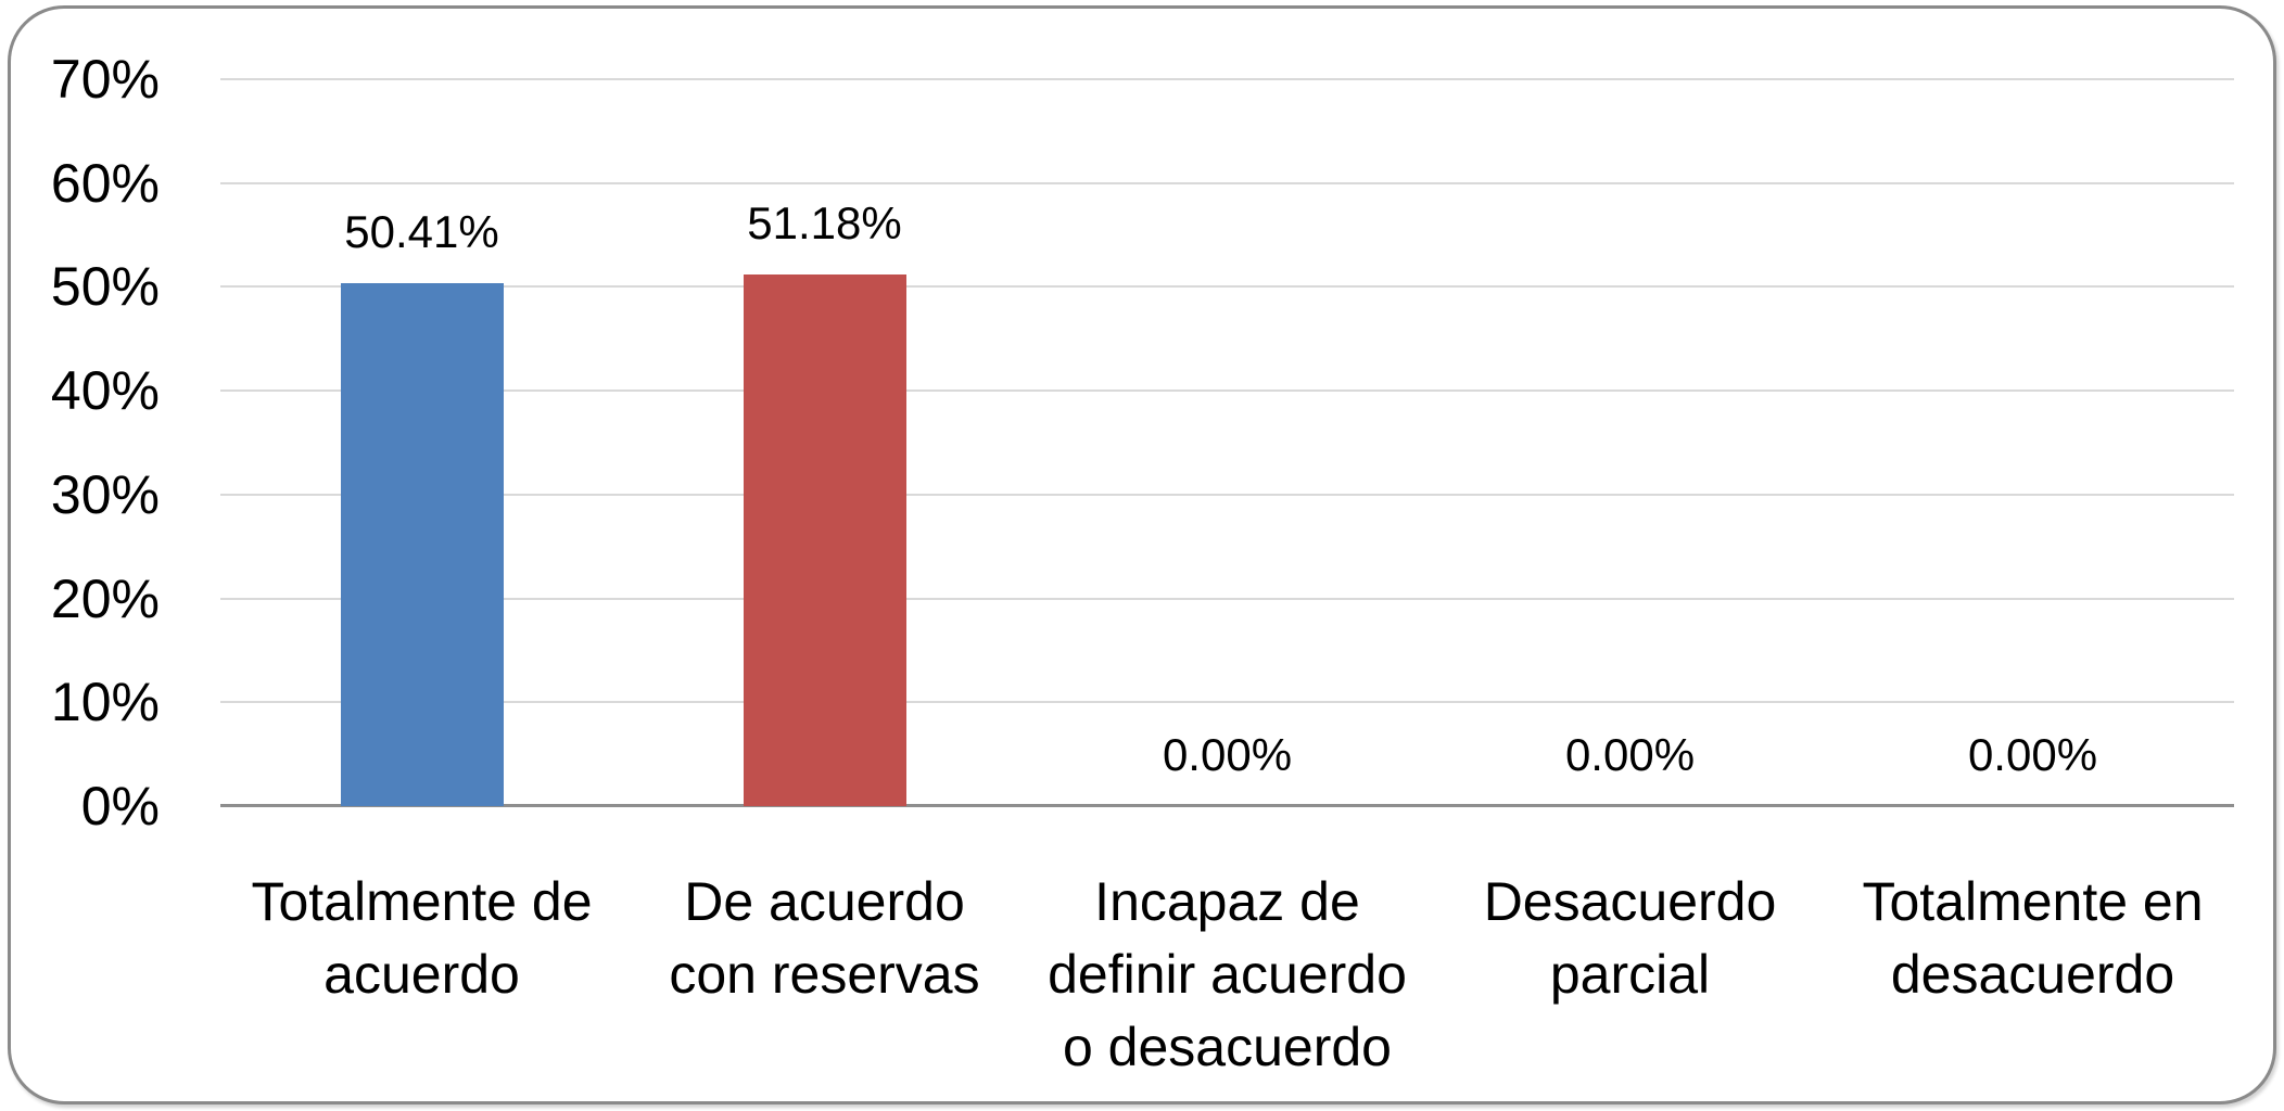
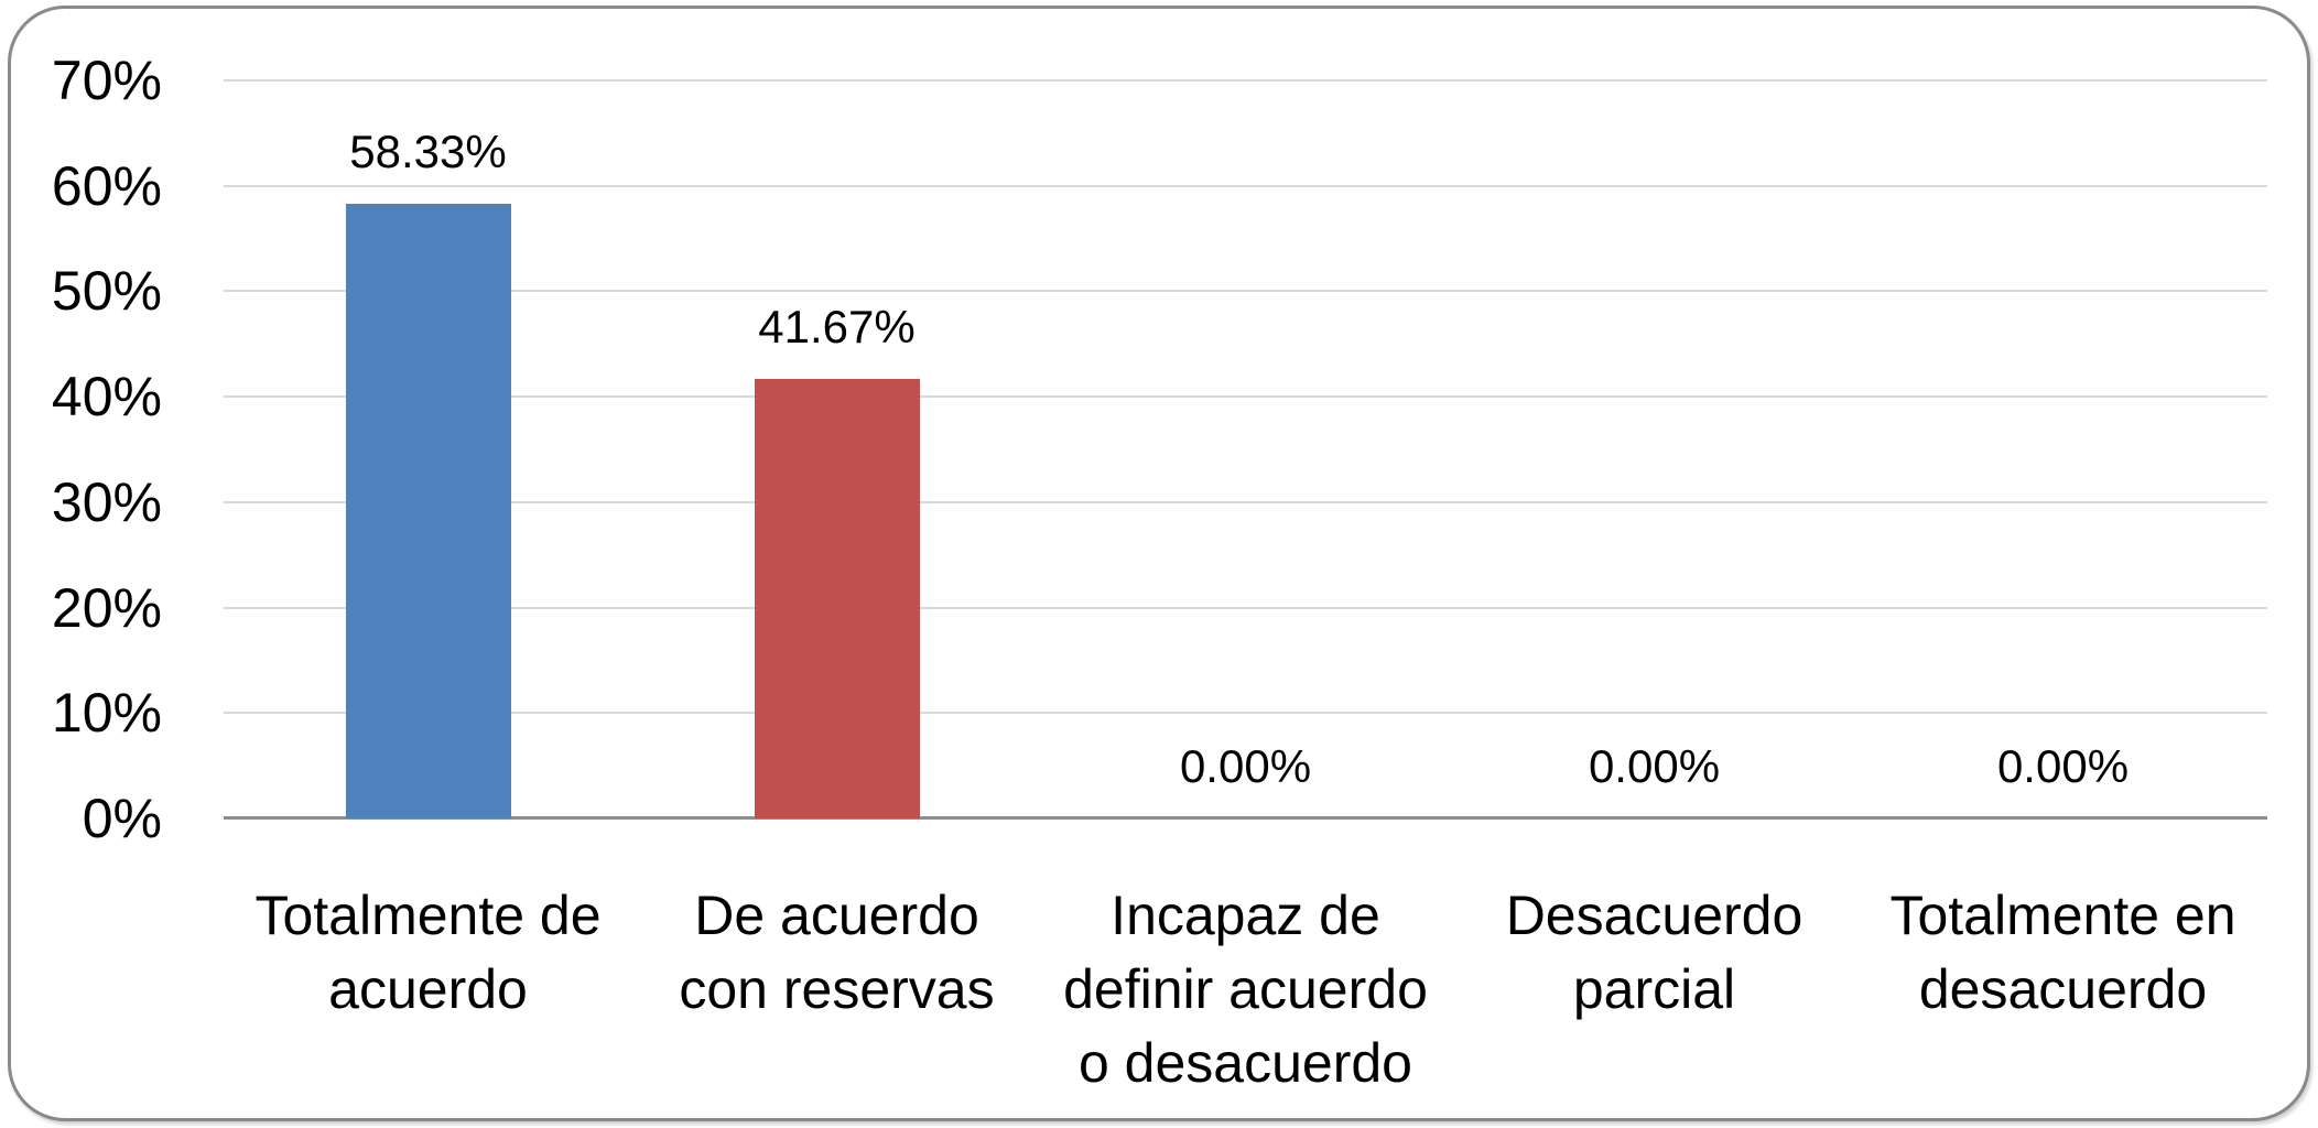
Totalmente de acuerdo: 50.41% -> 58.33%
De acuerdo con reservas: 51.18% -> 41.67%
